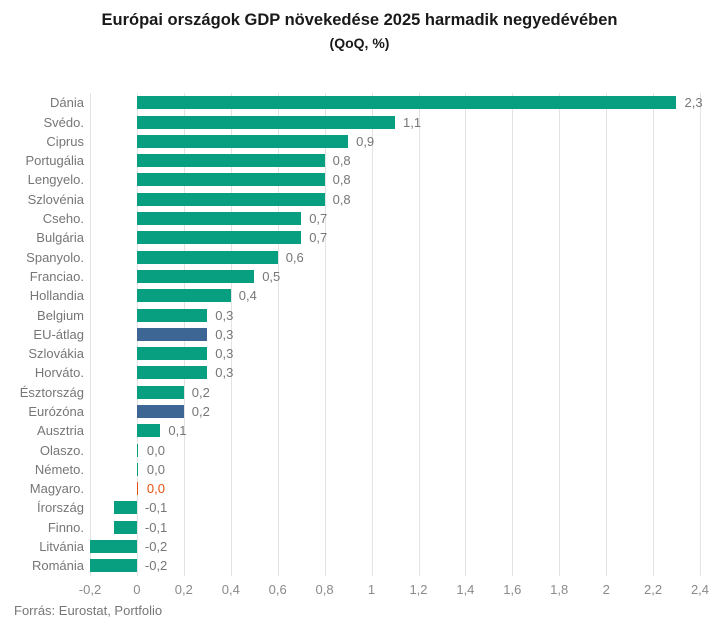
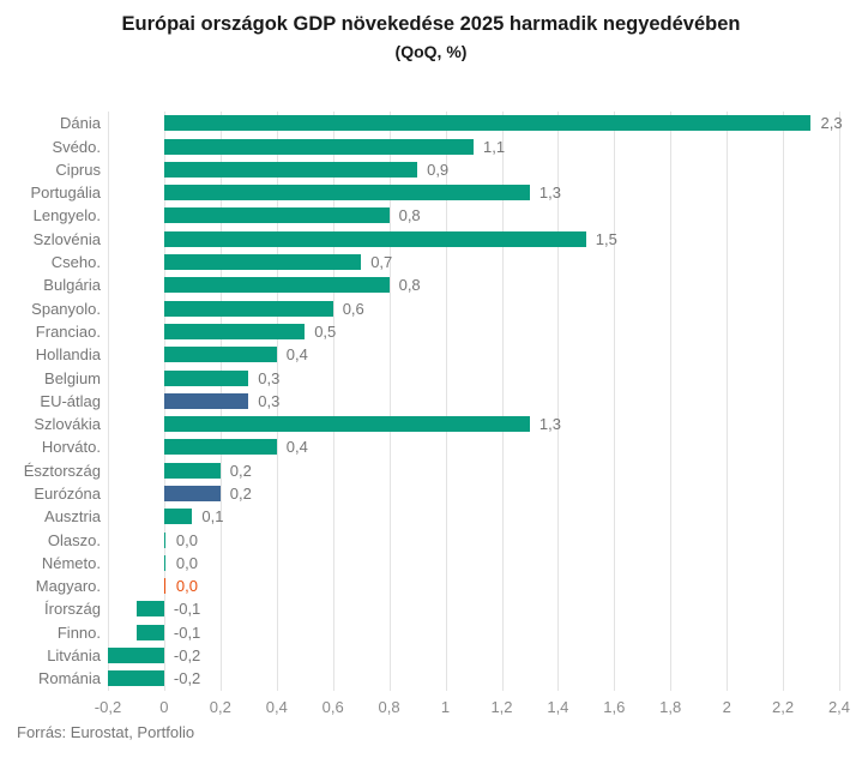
Portugália: 0,8 -> 1,3
Szlovénia: 0,8 -> 1,5
Bulgária: 0,7 -> 0,8
Szlovákia: 0,3 -> 1,3
Horváto.: 0,3 -> 0,4
